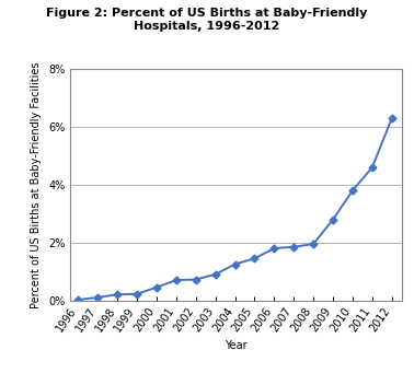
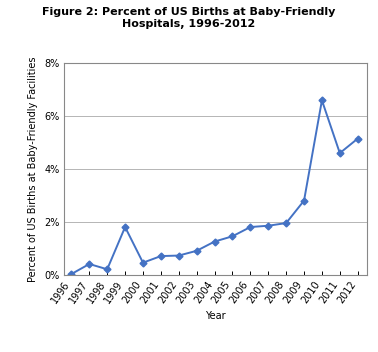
1997: 0.10% -> 0.40%
1999: 0.22% -> 1.80%
2010: 3.80% -> 6.60%
2012: 6.30% -> 5.15%
